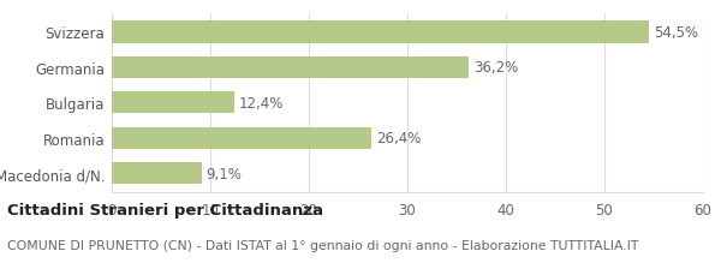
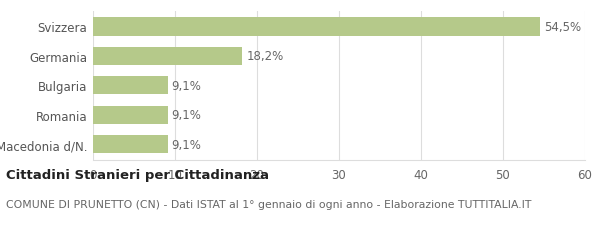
Germania: 36,2% -> 18,2%
Bulgaria: 12,4% -> 9,1%
Romania: 26,4% -> 9,1%
